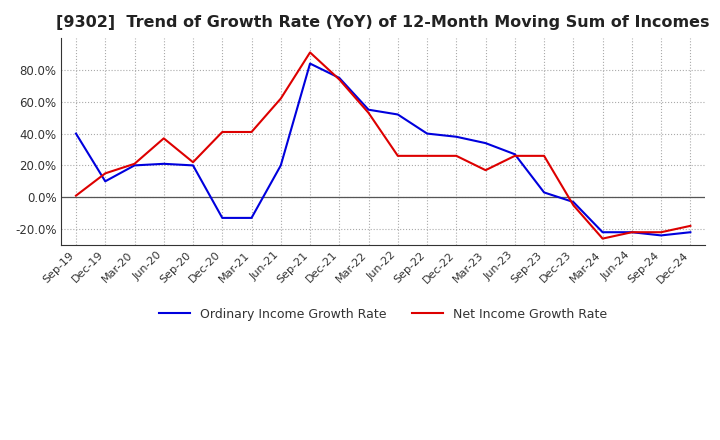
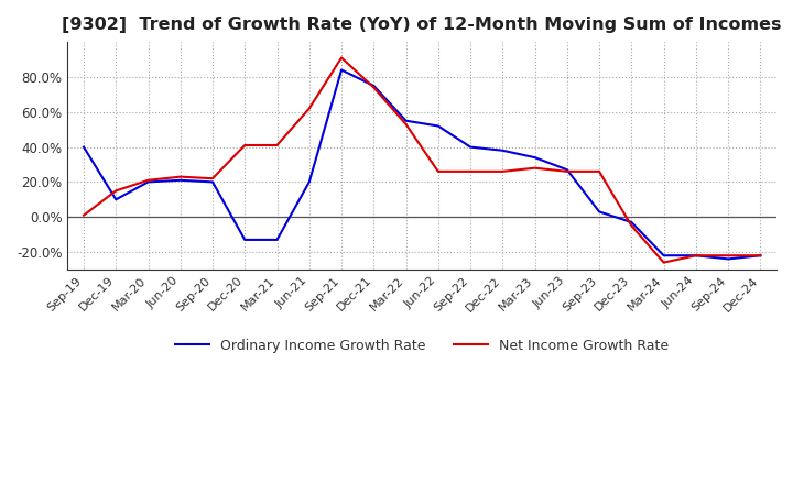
Net Income Growth Rate/Jun-20: 37% -> 23%
Net Income Growth Rate/Mar-23: 17% -> 28%
Net Income Growth Rate/Dec-24: -18% -> -22%
